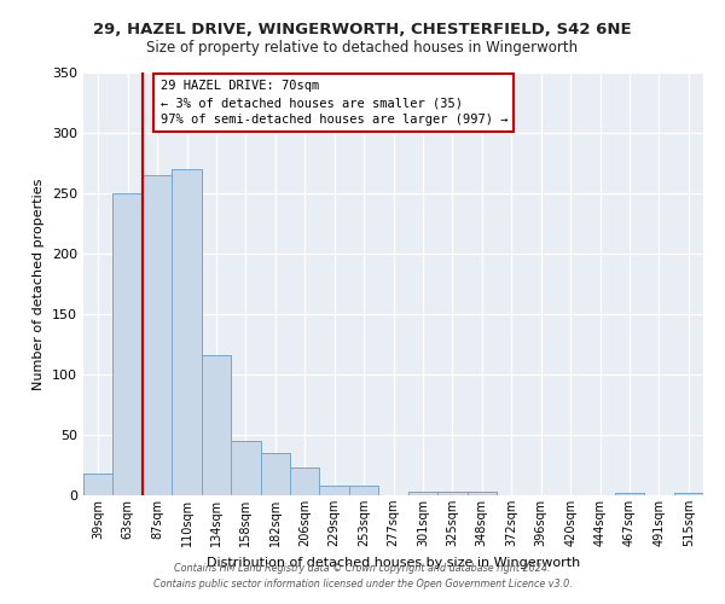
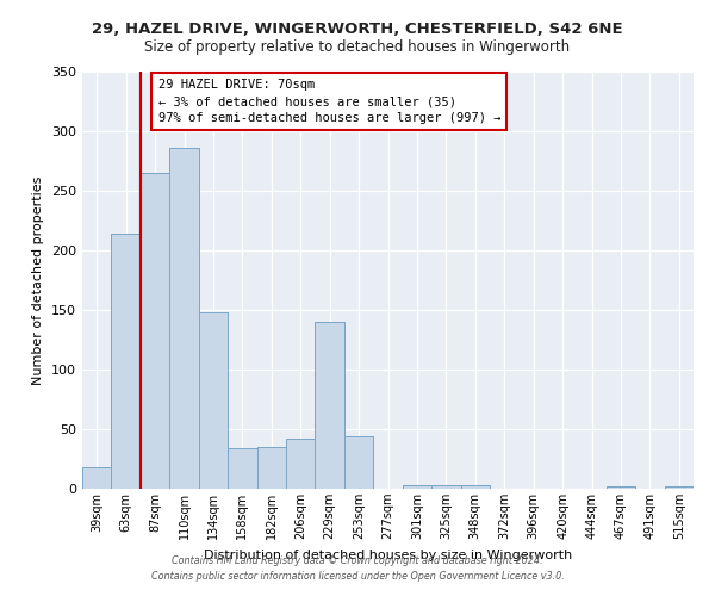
63sqm: 250 -> 214
110sqm: 270 -> 286
134sqm: 116 -> 148
158sqm: 45 -> 34
206sqm: 23 -> 42
229sqm: 8 -> 140
253sqm: 8 -> 44
